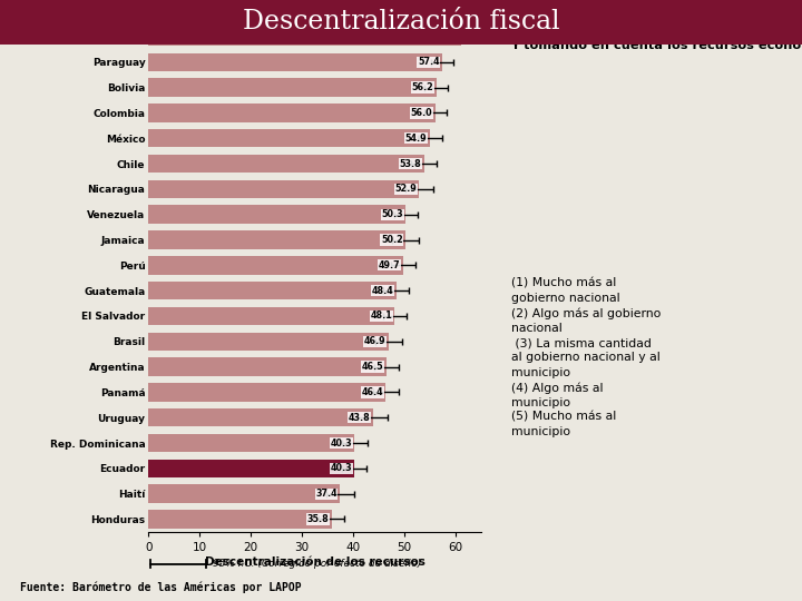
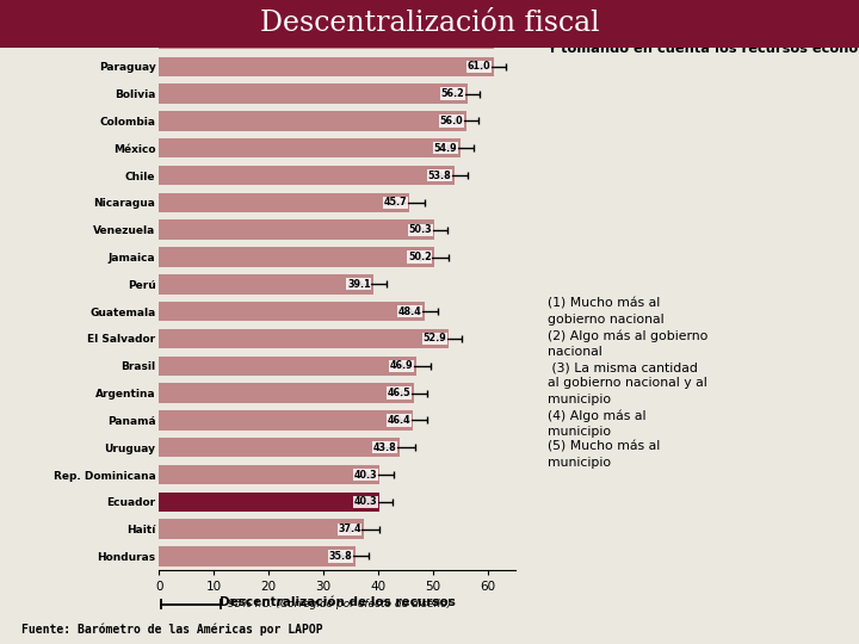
Paraguay: 57.4 -> 61.0
Nicaragua: 52.9 -> 45.7
Perú: 49.7 -> 39.1
El Salvador: 48.1 -> 52.9
